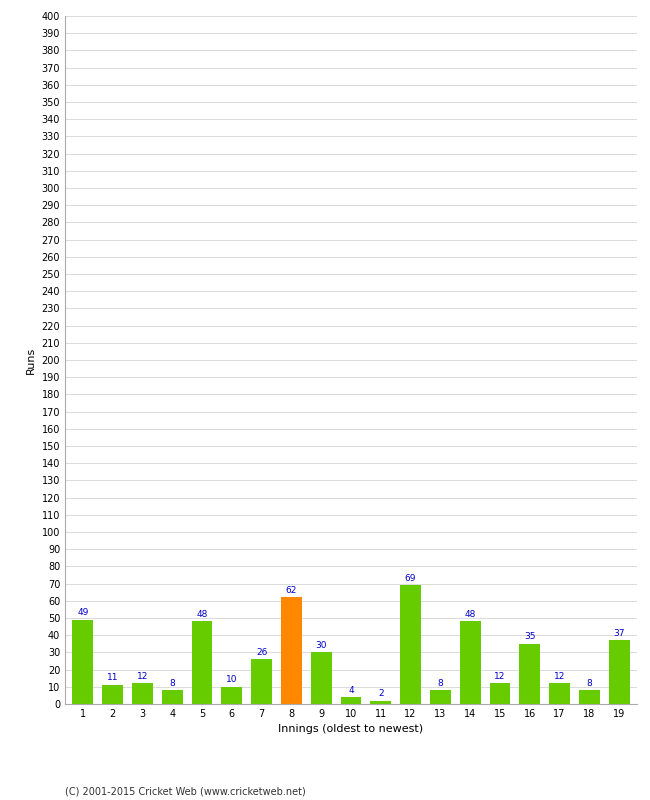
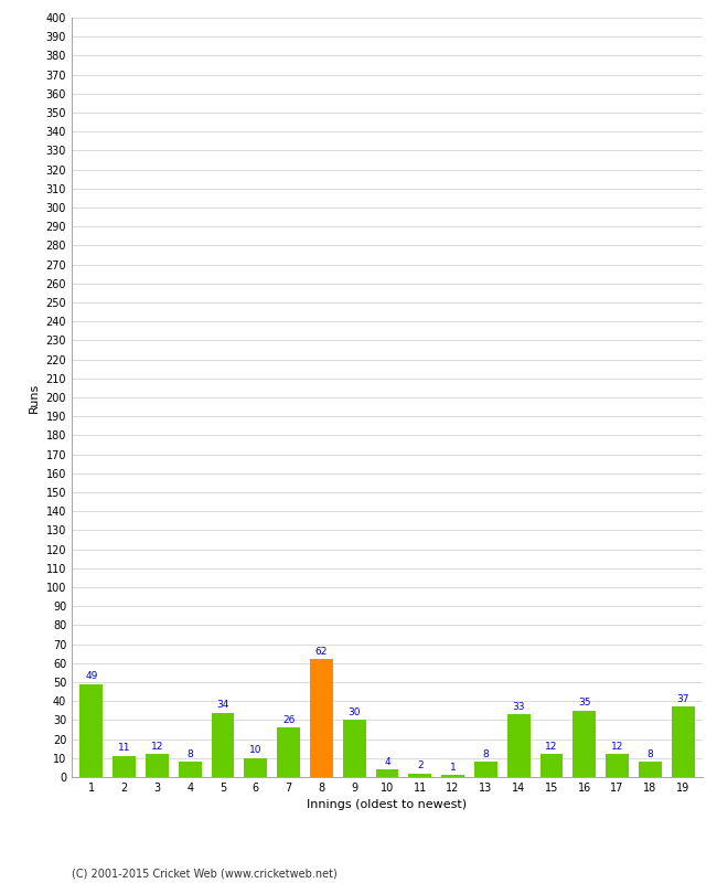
5: 48 -> 34
12: 69 -> 1
14: 48 -> 33
